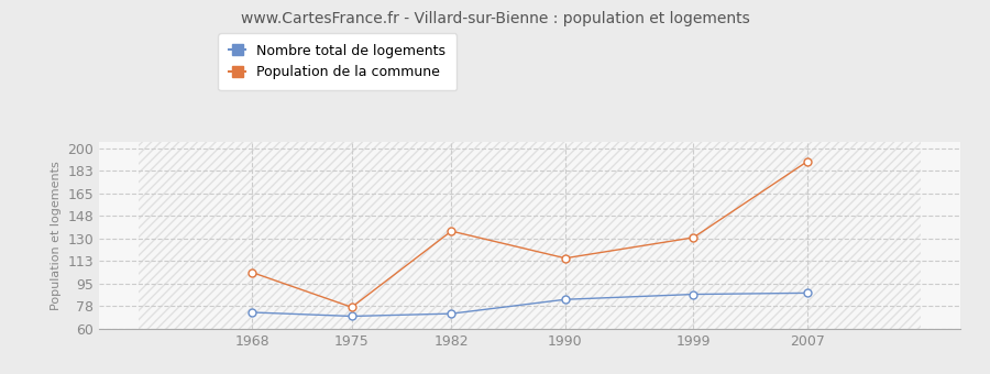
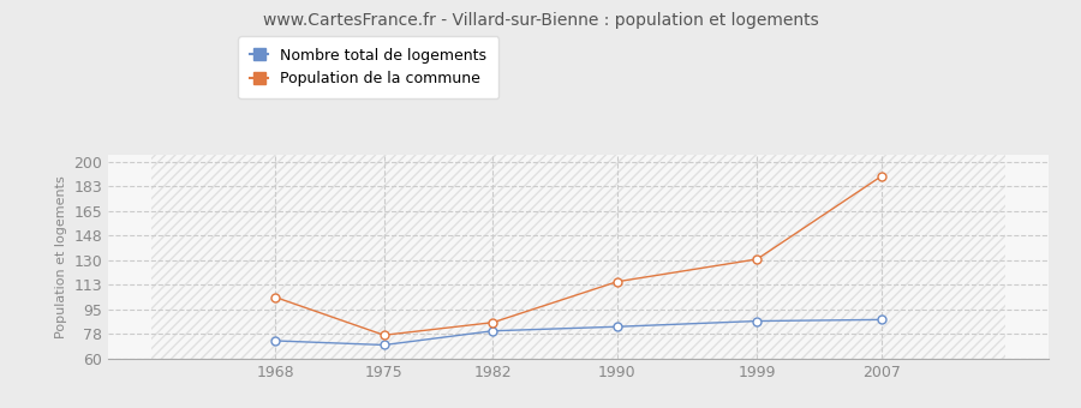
Nombre total de logements/1982: 72 -> 80
Population de la commune/1982: 136 -> 86
